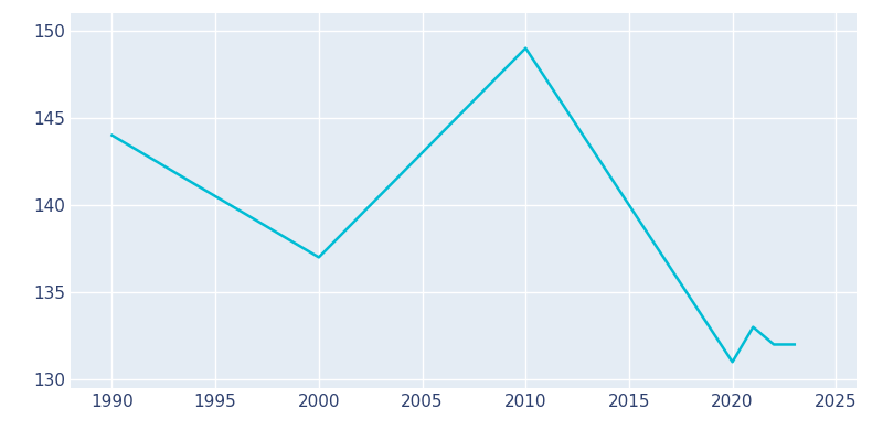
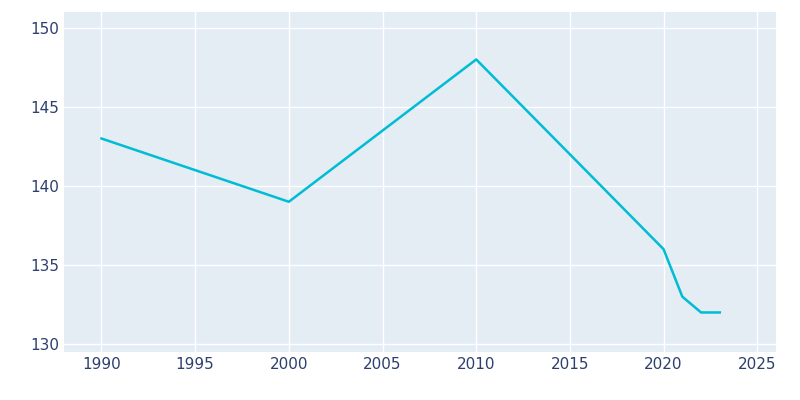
1990: 144 -> 143
2000: 137 -> 139
2010: 149 -> 148
2020: 131 -> 136
